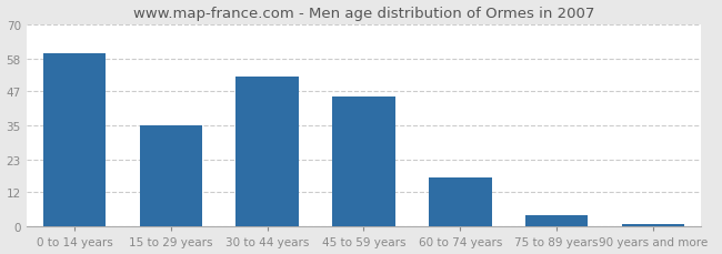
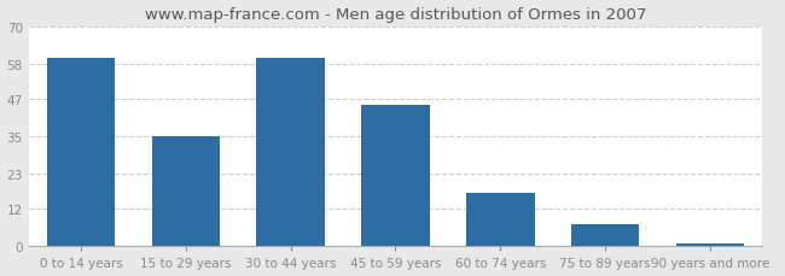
30 to 44 years: 52 -> 60
75 to 89 years: 4 -> 7
